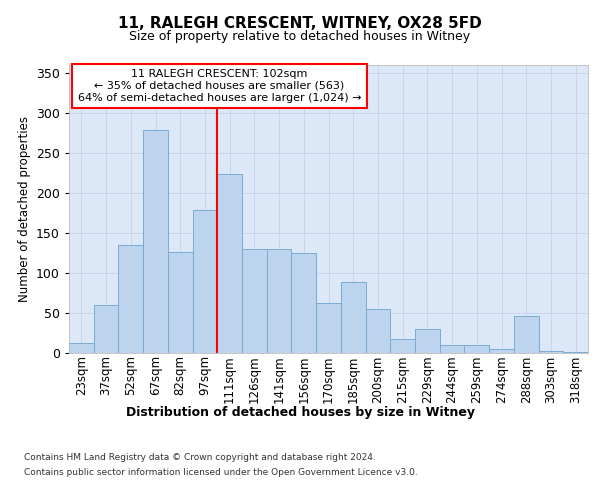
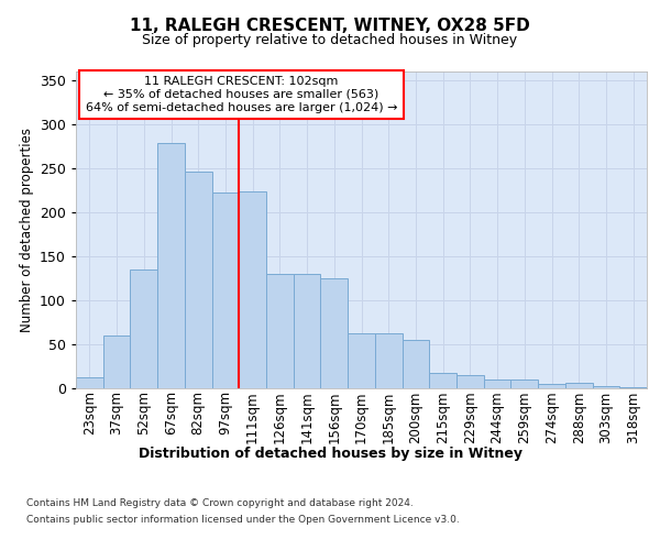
82sqm: 126 -> 246
97sqm: 178 -> 222
185sqm: 88 -> 62
229sqm: 30 -> 14
288sqm: 46 -> 6
